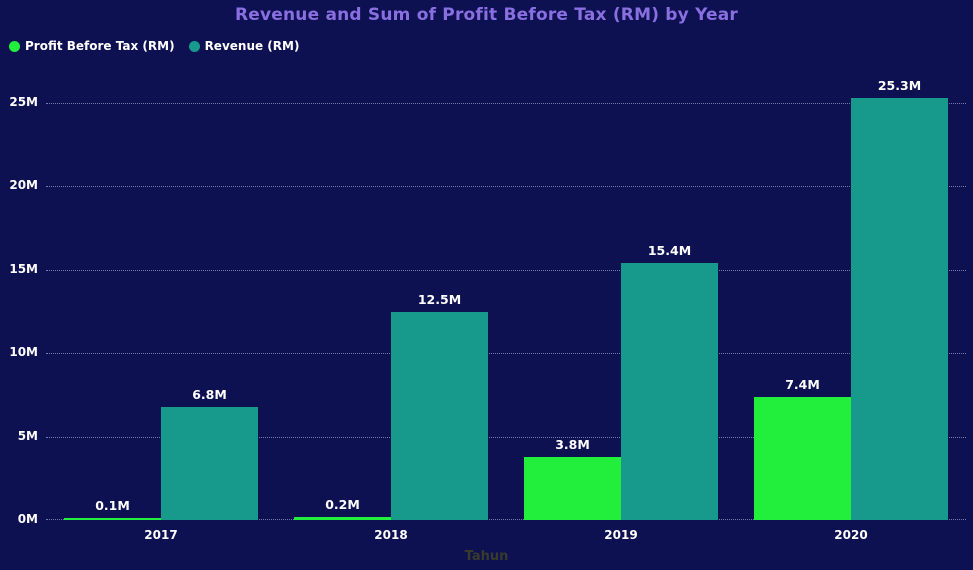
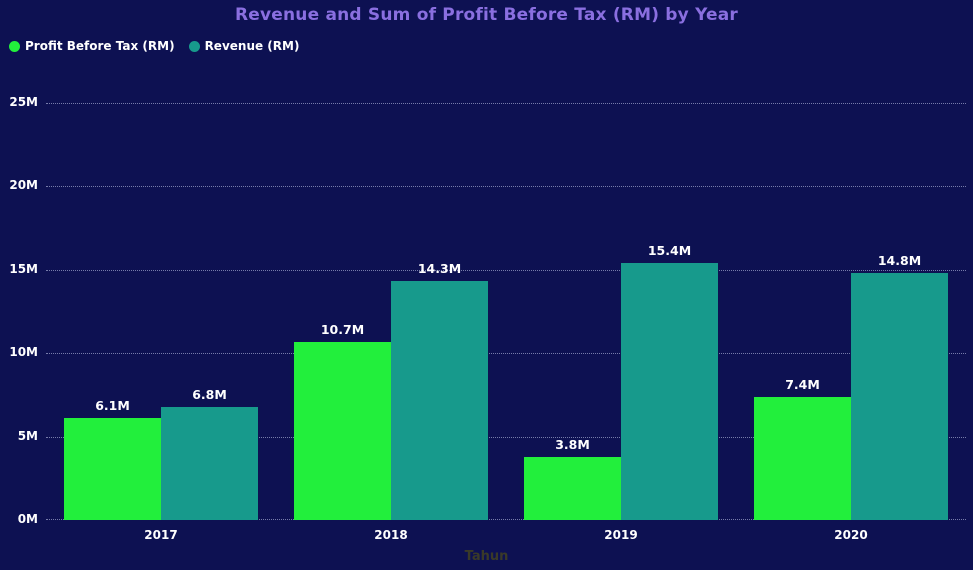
Profit Before Tax (RM)/2017: 0.1M -> 6.1M
Profit Before Tax (RM)/2018: 0.2M -> 10.7M
Revenue (RM)/2018: 12.5M -> 14.3M
Revenue (RM)/2020: 25.3M -> 14.8M
